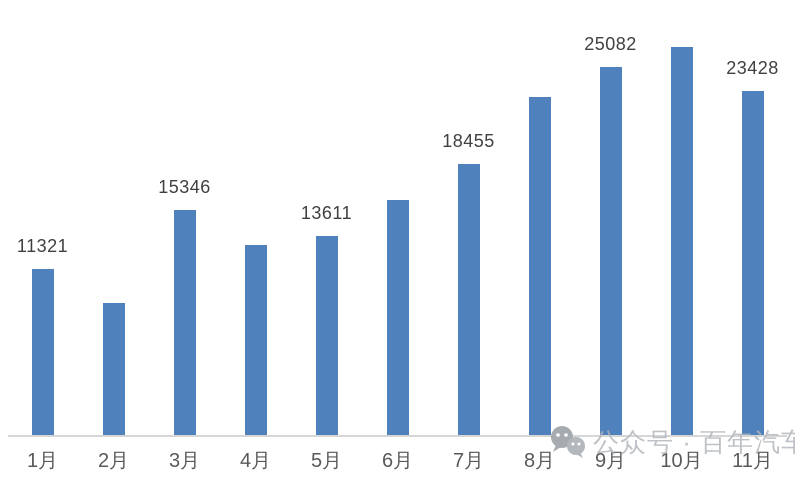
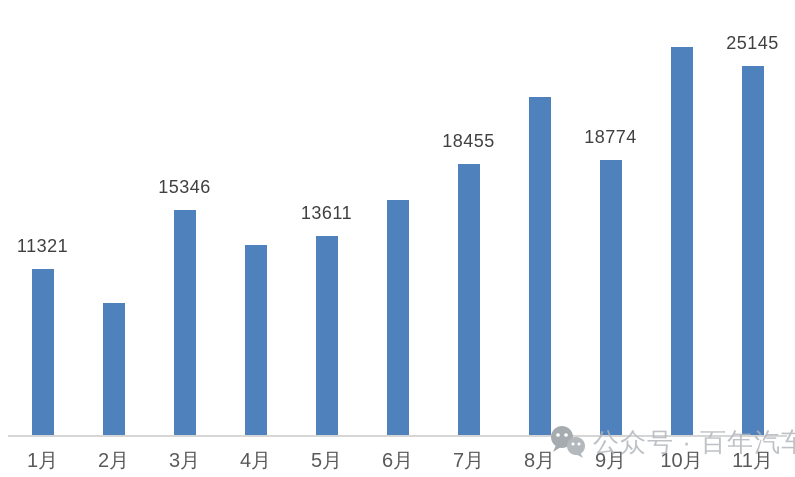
9月: 25082 -> 18774
11月: 23428 -> 25145
